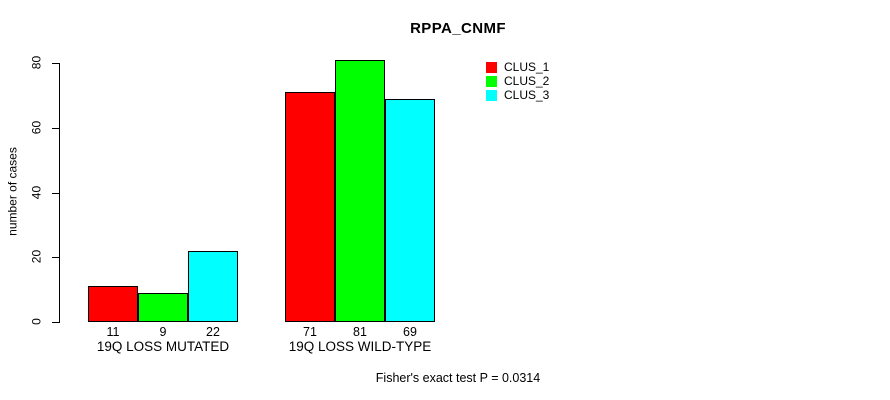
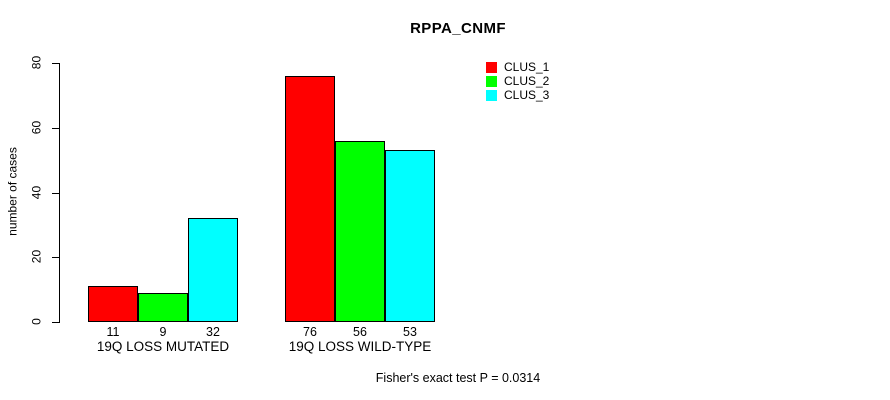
CLUS_3/19Q LOSS MUTATED: 22 -> 32
CLUS_1/19Q LOSS WILD-TYPE: 71 -> 76
CLUS_2/19Q LOSS WILD-TYPE: 81 -> 56
CLUS_3/19Q LOSS WILD-TYPE: 69 -> 53
